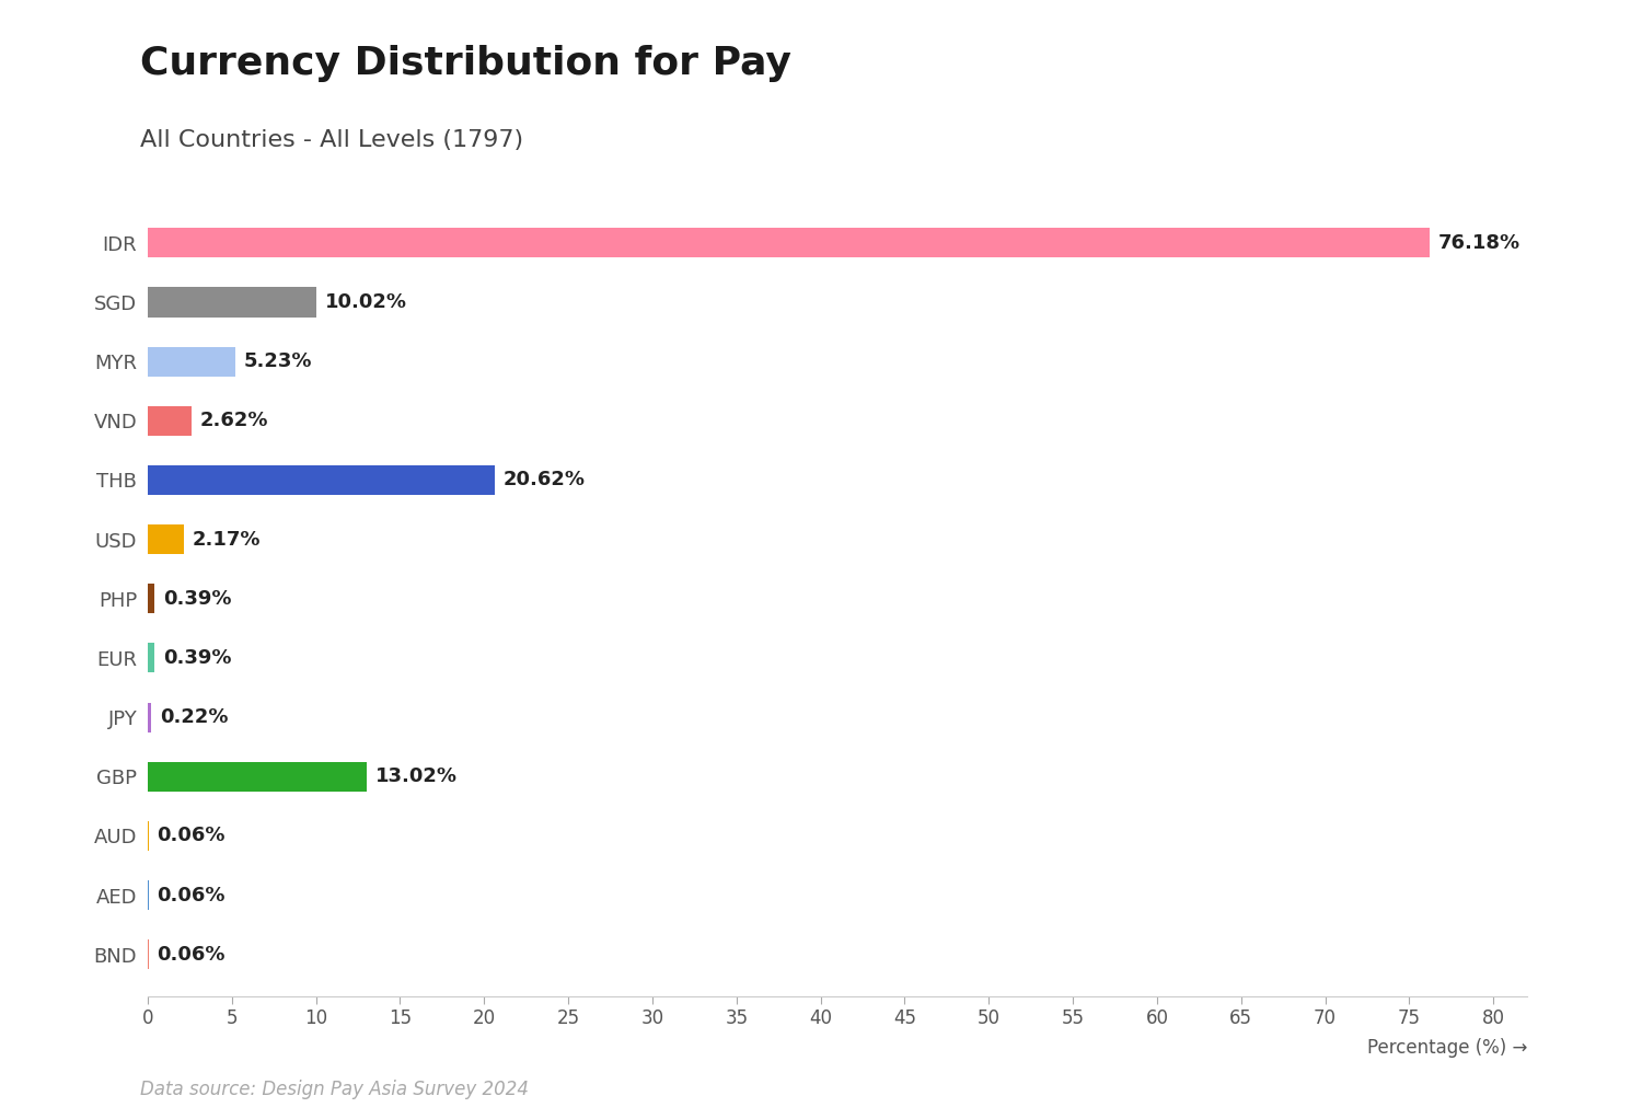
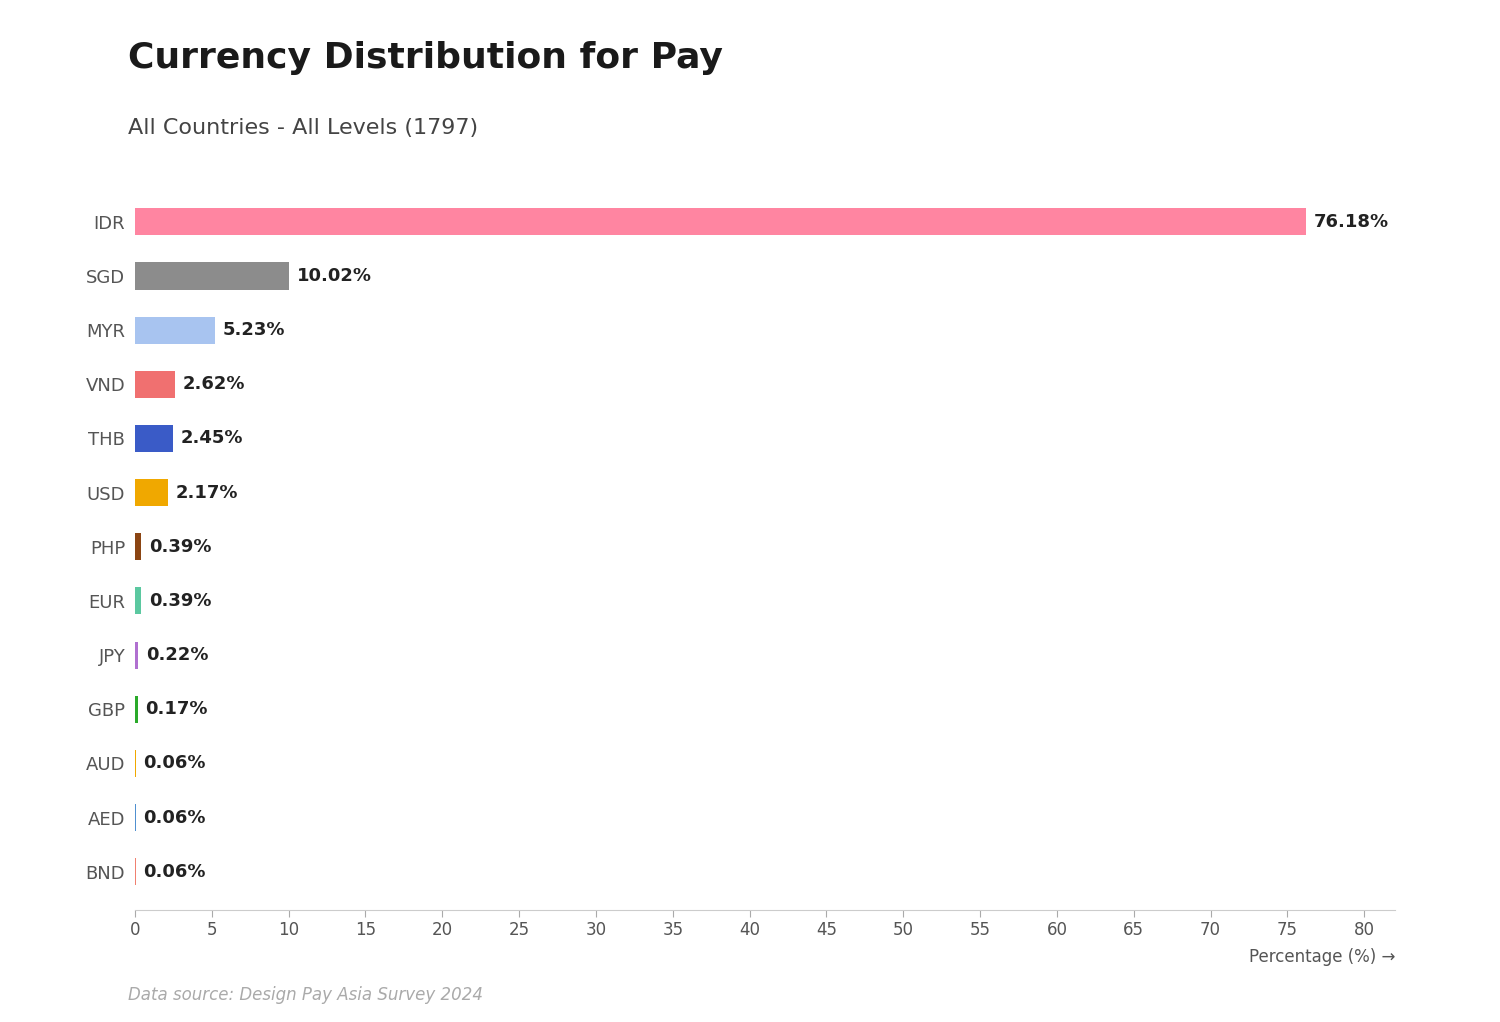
THB: 20.62% -> 2.45%
GBP: 13.02% -> 0.17%
